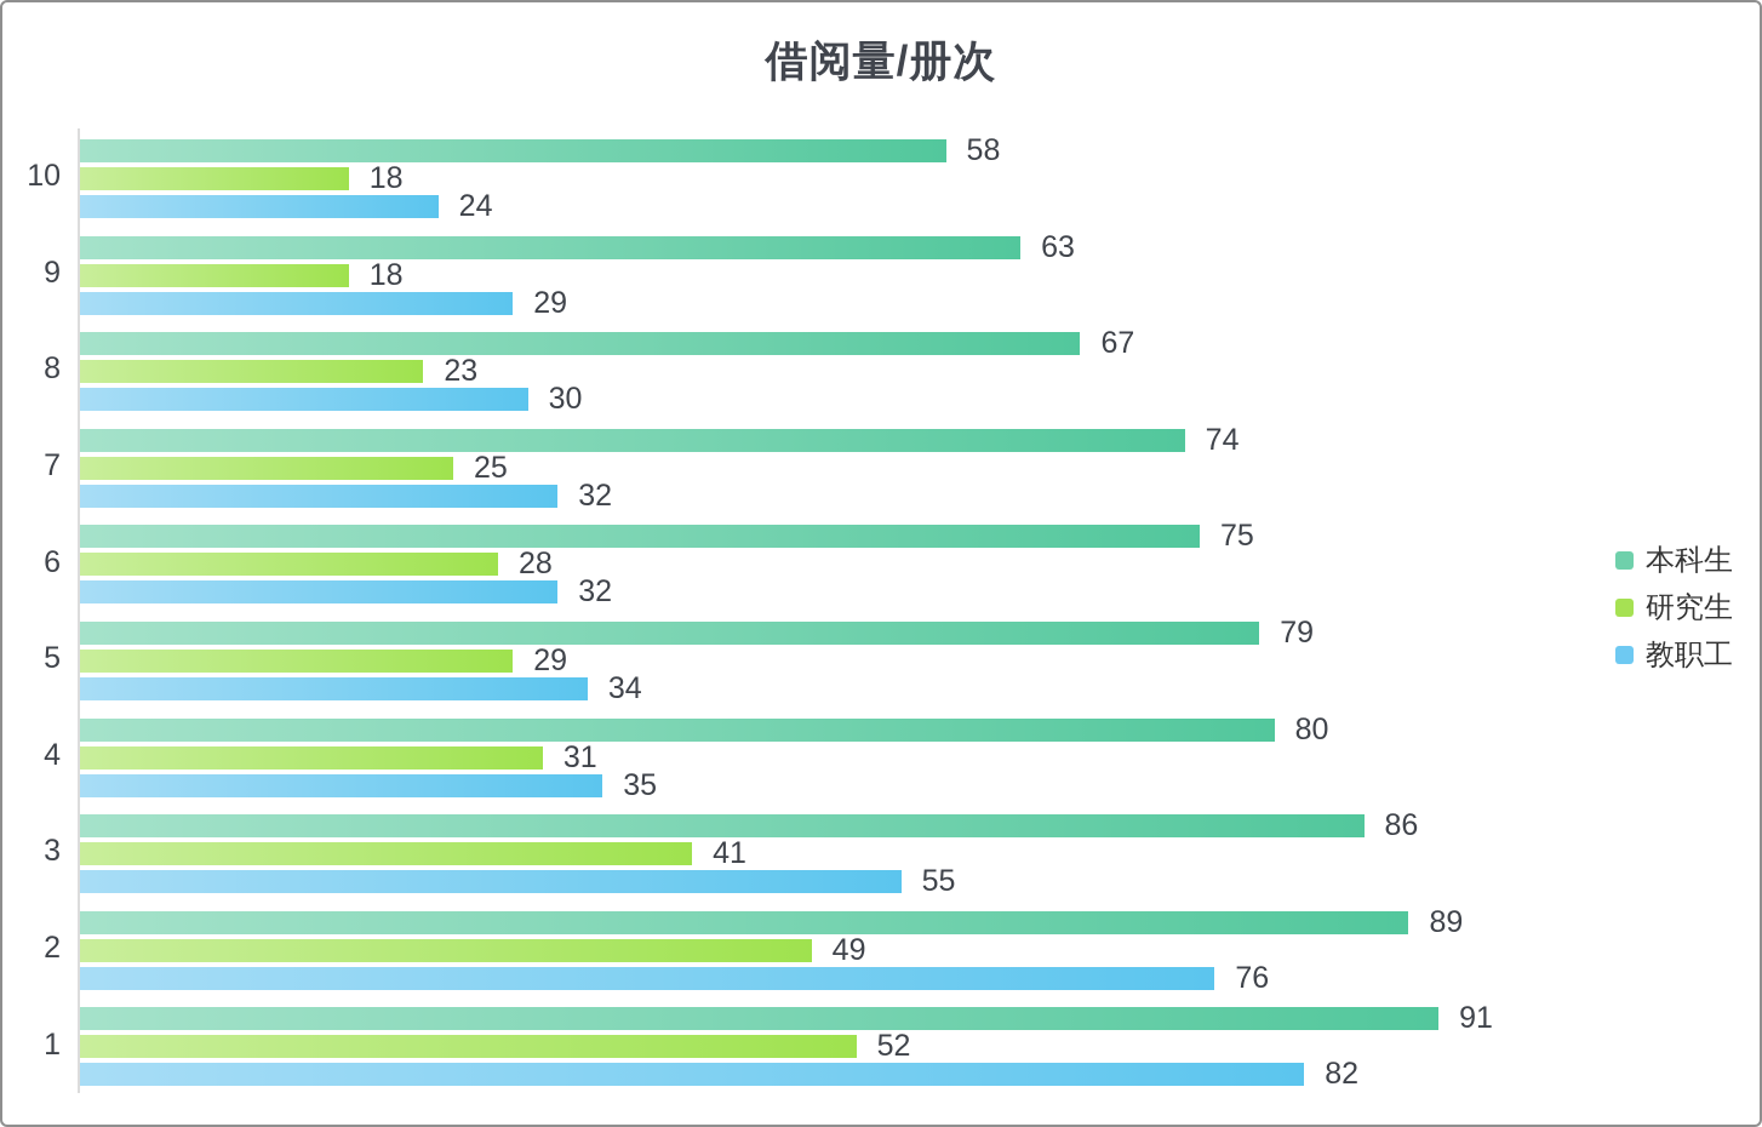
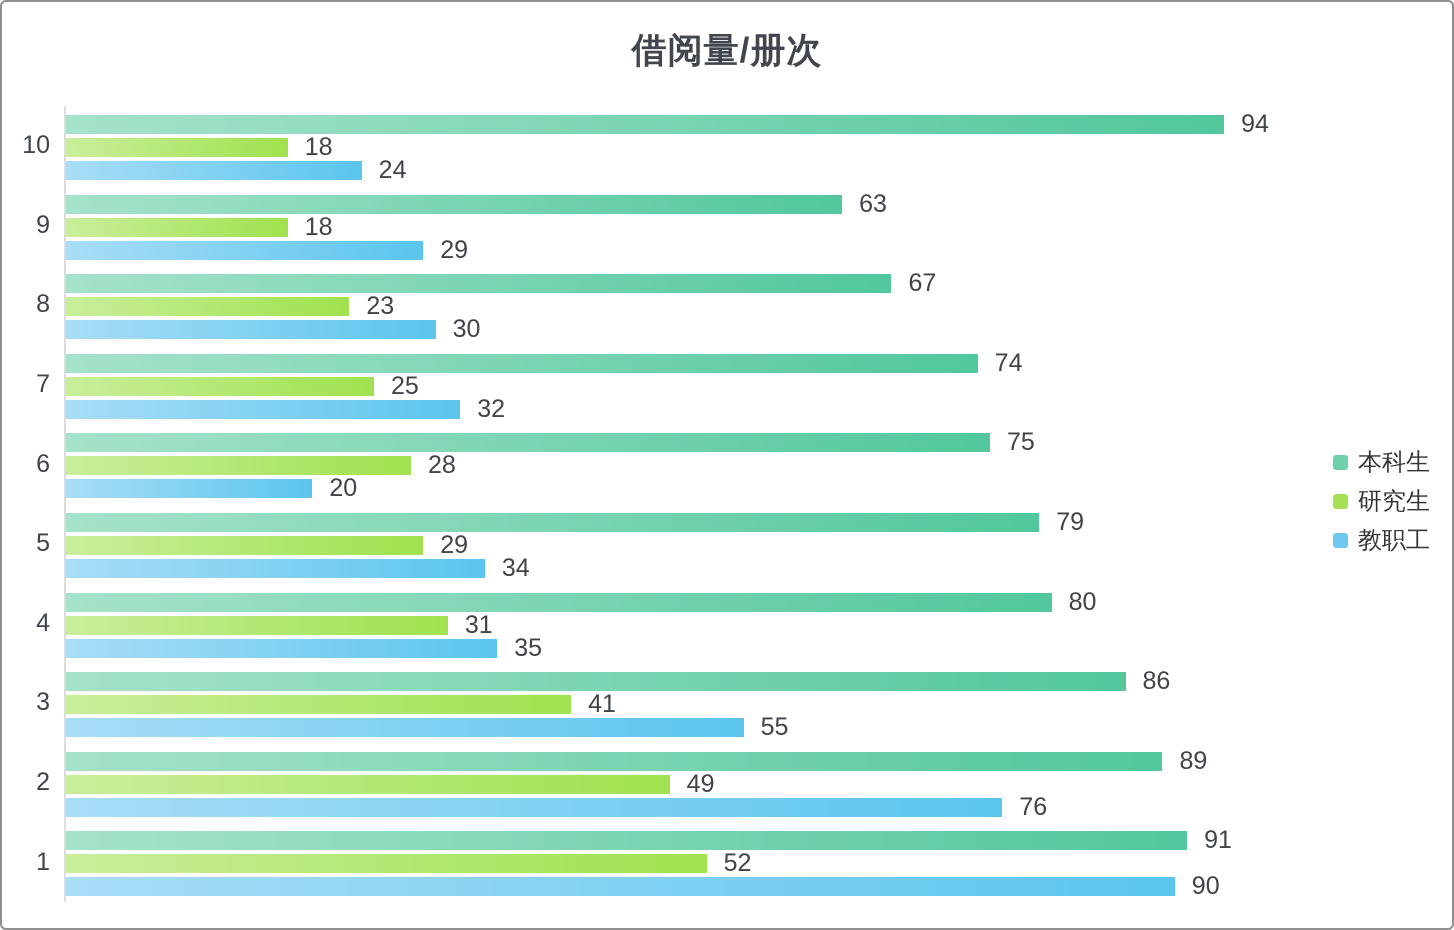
本科生/10: 58 -> 94
教职工/6: 32 -> 20
教职工/1: 82 -> 90
